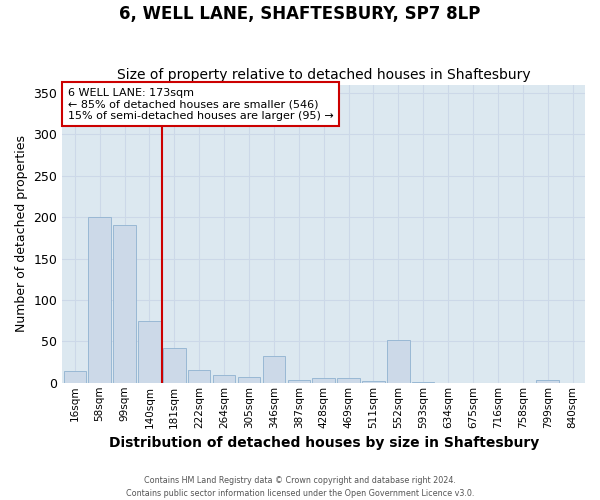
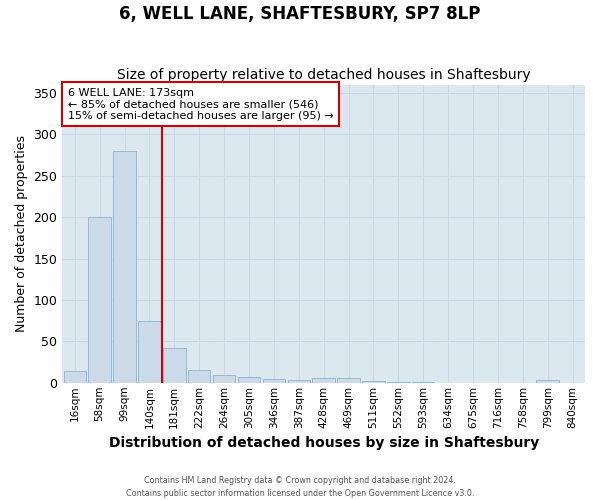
99sqm: 190 -> 280
346sqm: 32 -> 5
552sqm: 52 -> 1
